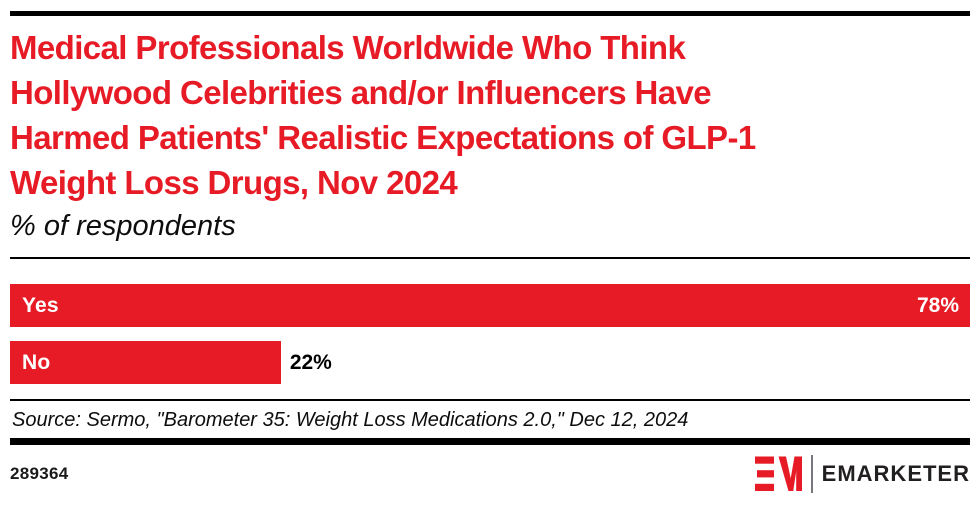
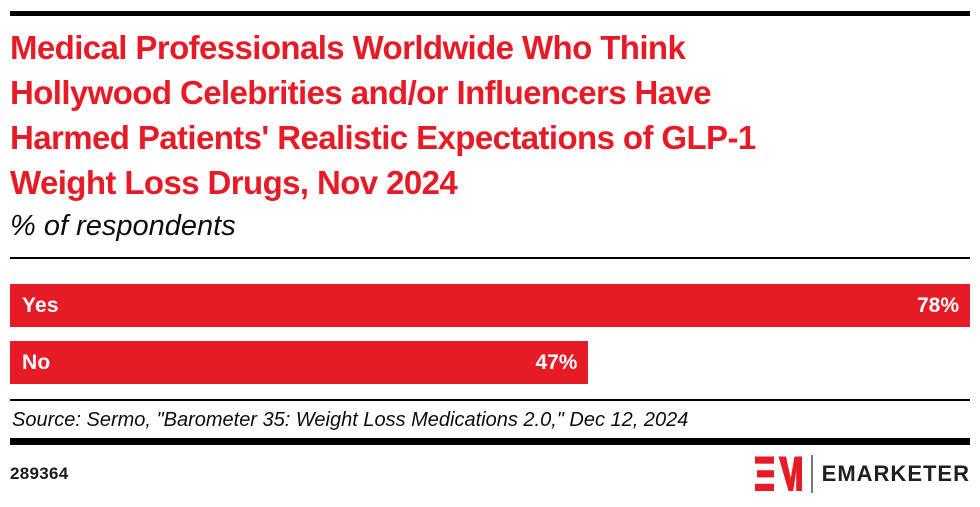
No: 22% -> 47%
